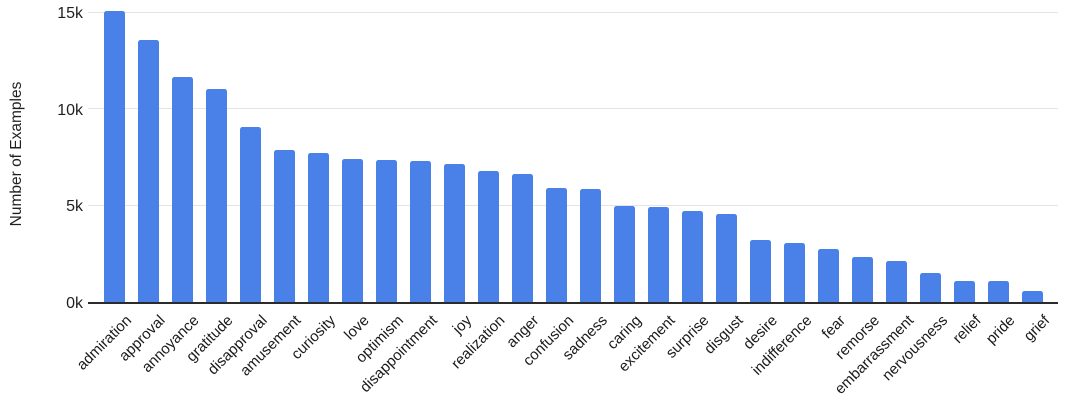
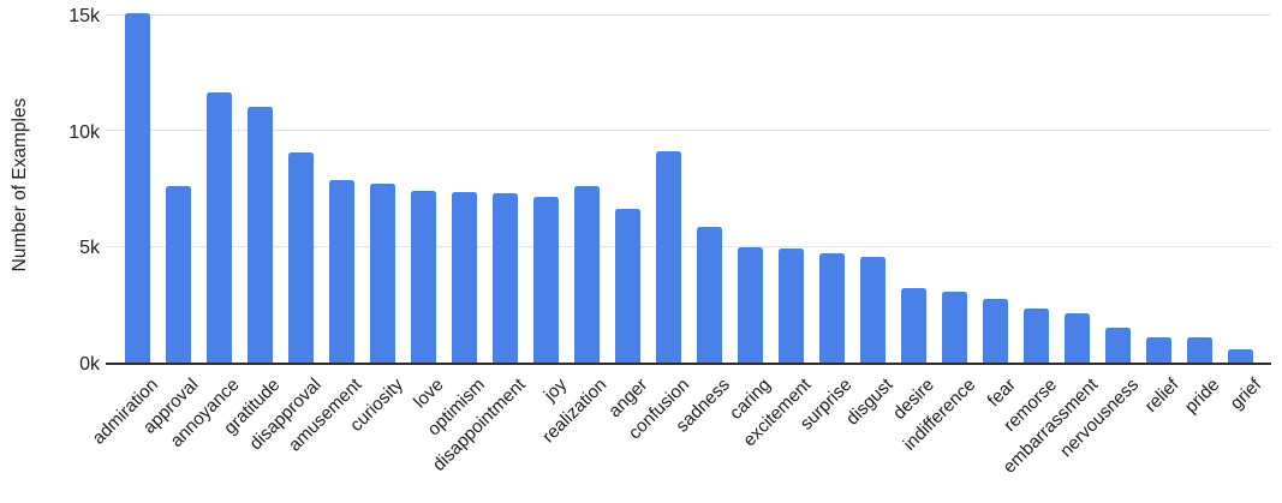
approval: 13.6k -> 7.6k
realization: 6.8k -> 7.6k
confusion: 5.9k -> 9.1k
